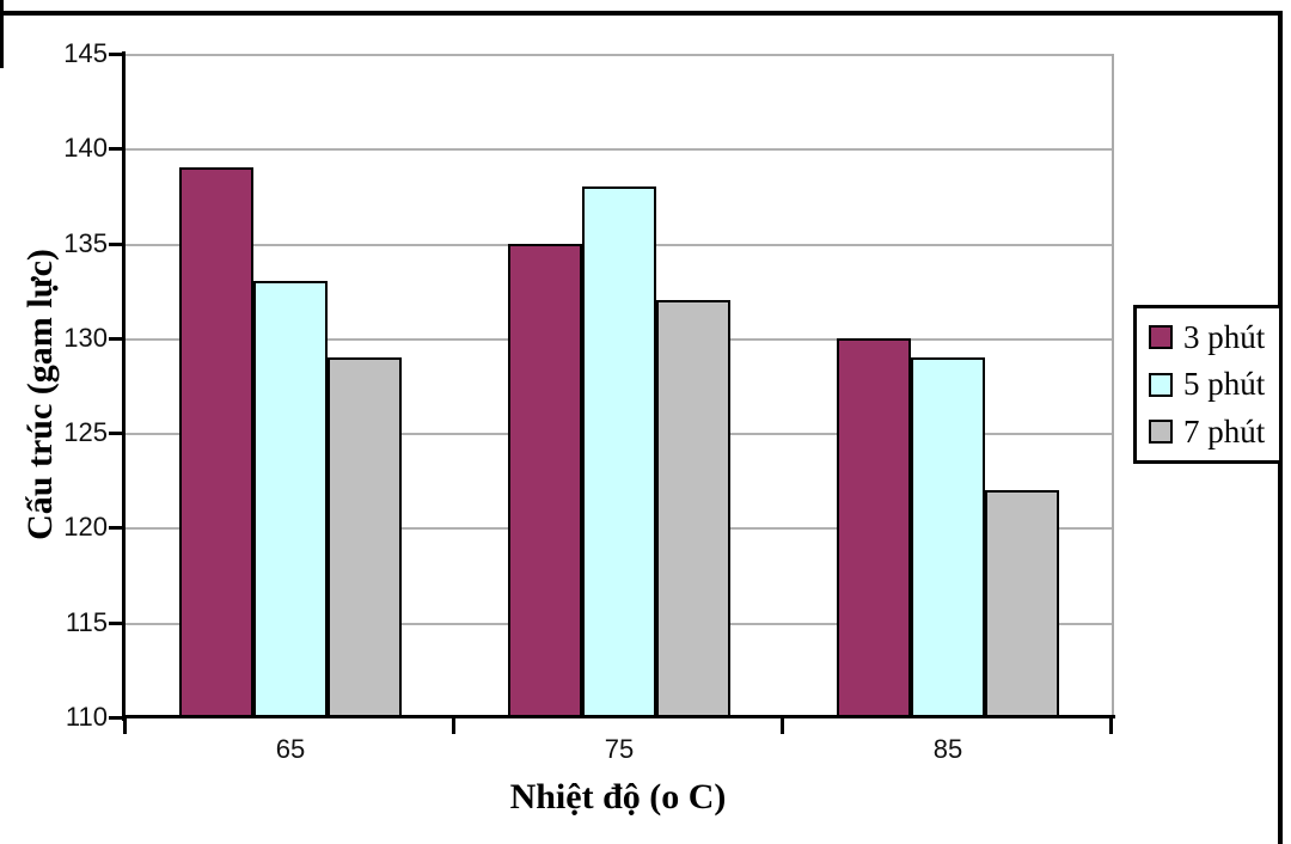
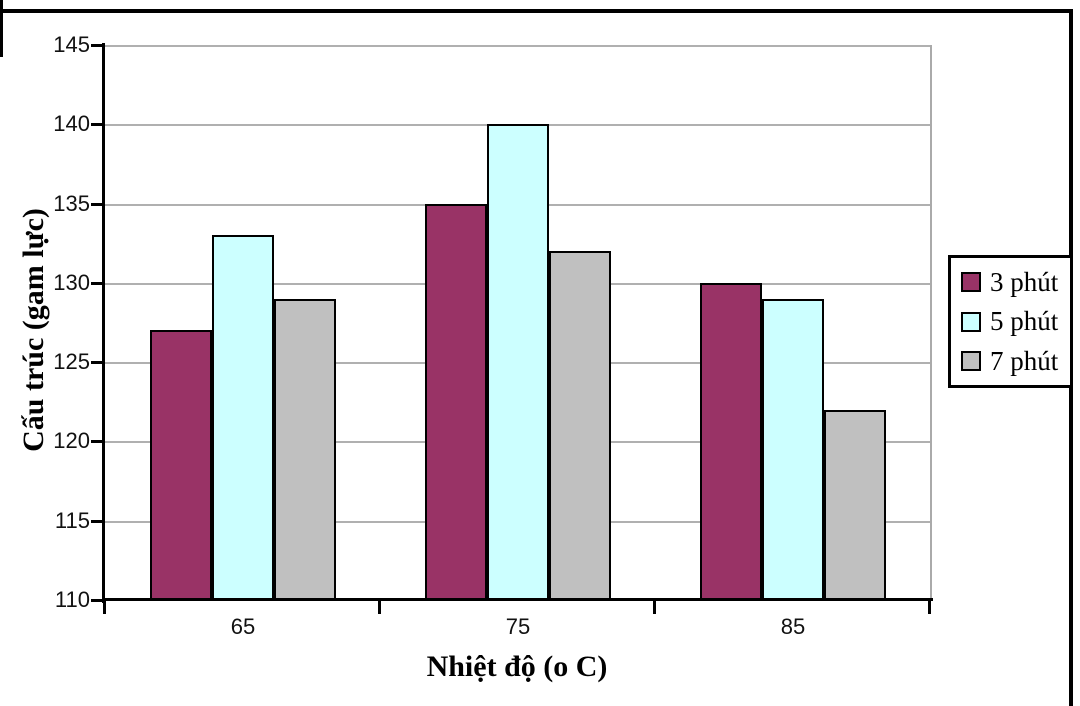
3 phút/65: 139 -> 127
5 phút/75: 138 -> 140
